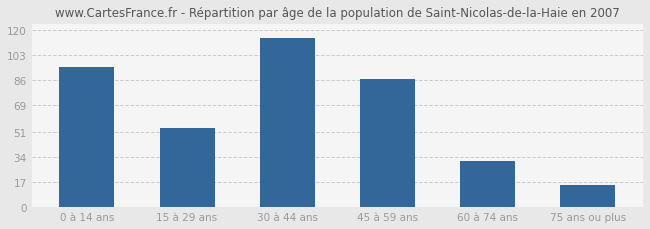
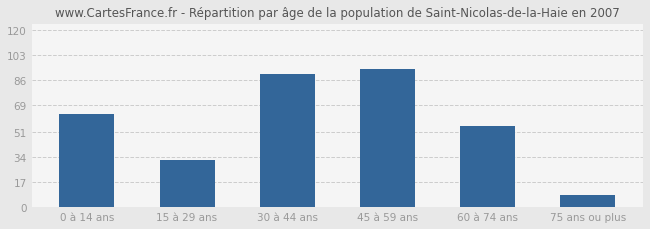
0 à 14 ans: 95 -> 63
15 à 29 ans: 54 -> 32
30 à 44 ans: 115 -> 90
45 à 59 ans: 87 -> 94
60 à 74 ans: 31 -> 55
75 ans ou plus: 15 -> 8
